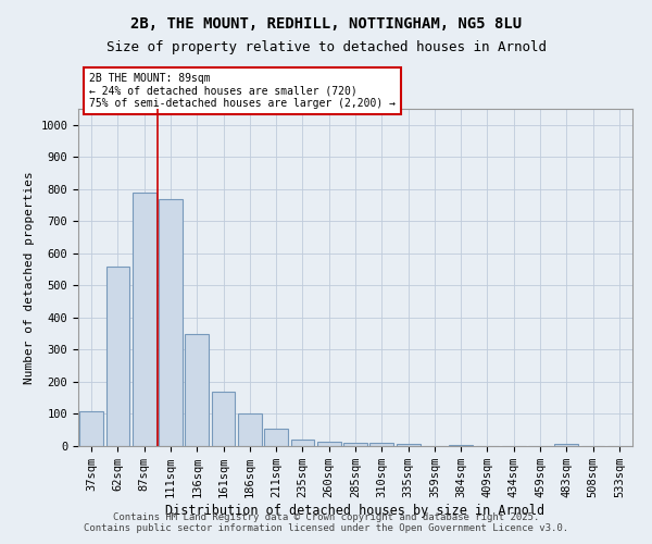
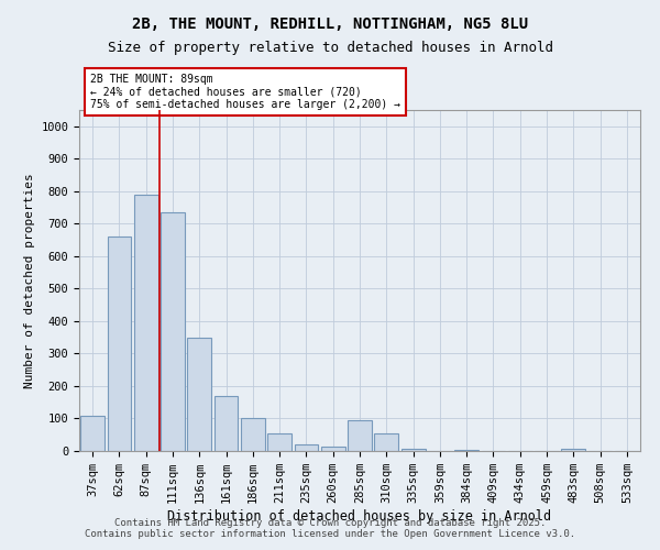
62sqm: 560 -> 660
111sqm: 770 -> 735
285sqm: 10 -> 95
310sqm: 10 -> 55
